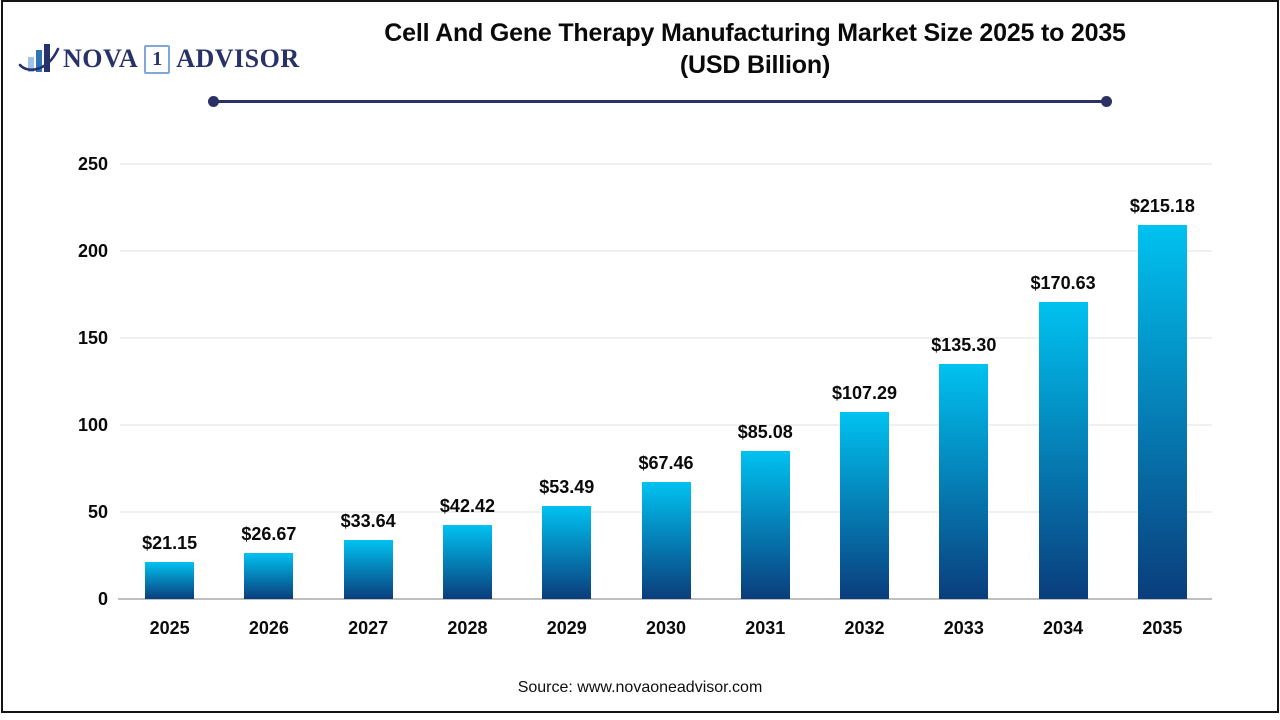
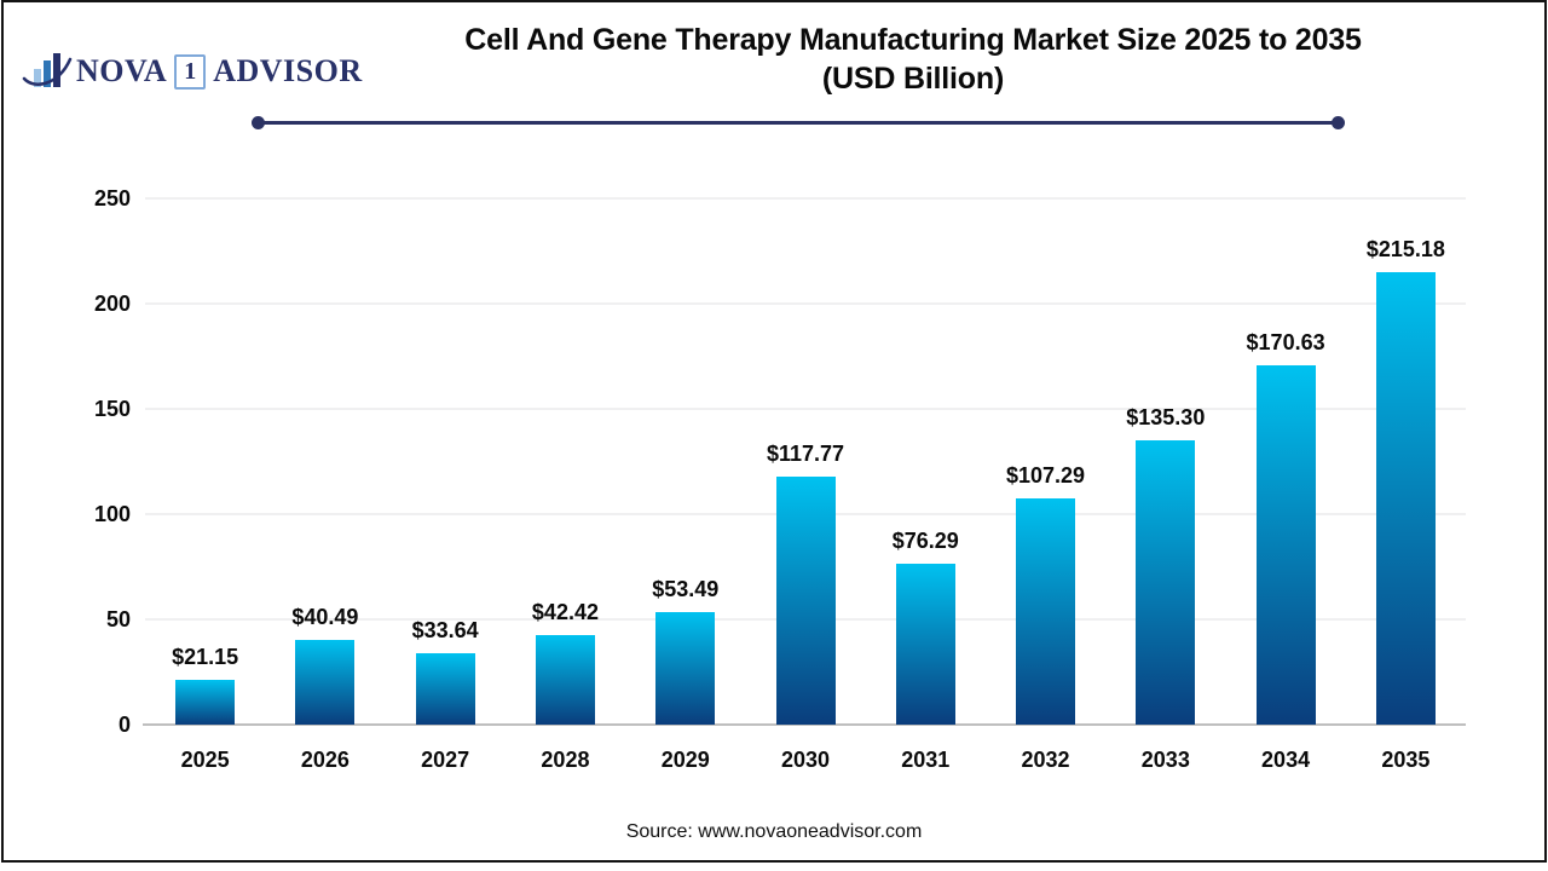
2026: $26.67 -> $40.49
2030: $67.46 -> $117.77
2031: $85.08 -> $76.29
